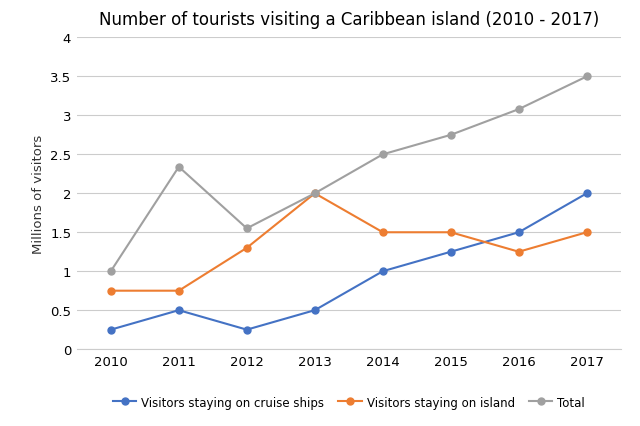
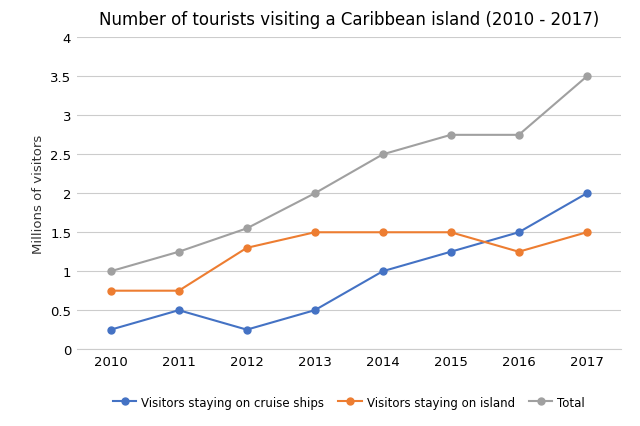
Total/2011: 2.34 -> 1.25
Visitors staying on island/2013: 2.00 -> 1.50
Total/2016: 3.08 -> 2.75
